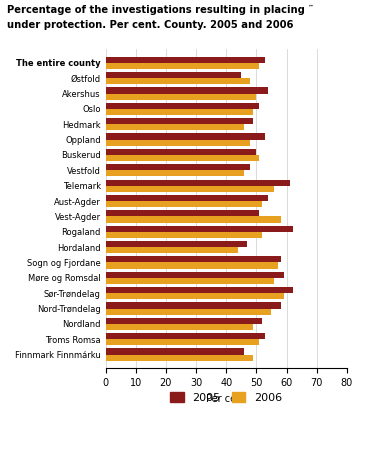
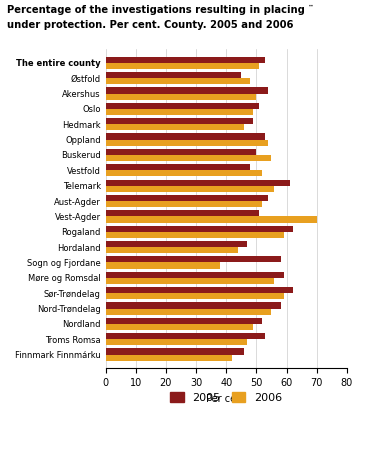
2006/Oppland: 48 -> 54
2006/Buskerud: 51 -> 55
2006/Vestfold: 46 -> 52
2006/Vest-Agder: 58 -> 70
2006/Rogaland: 52 -> 59
2006/Sogn og Fjordane: 57 -> 38
2006/Troms Romsa: 51 -> 47
2006/Finnmark Finnmárku: 49 -> 42
